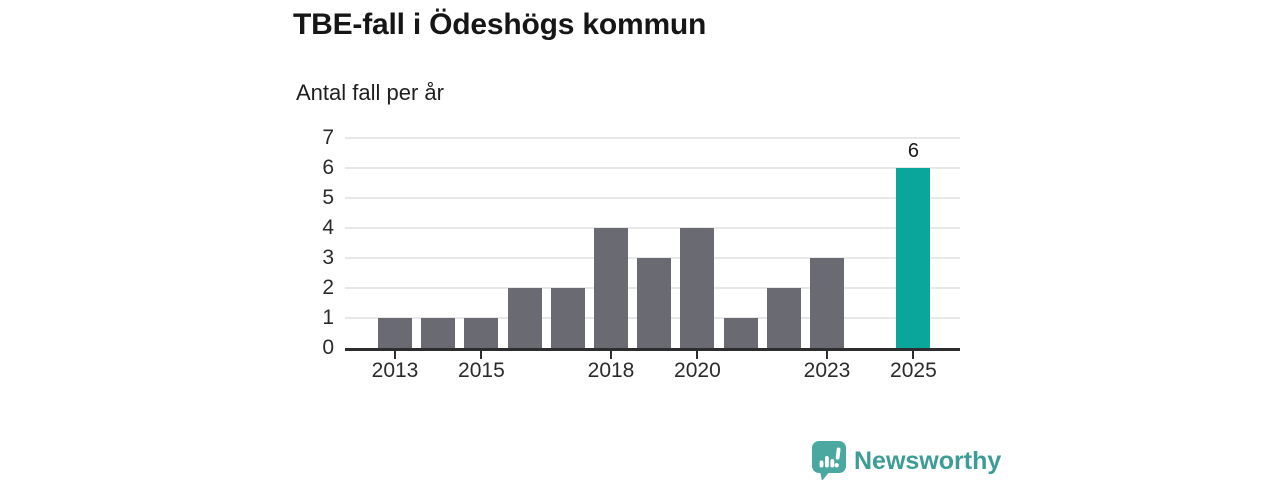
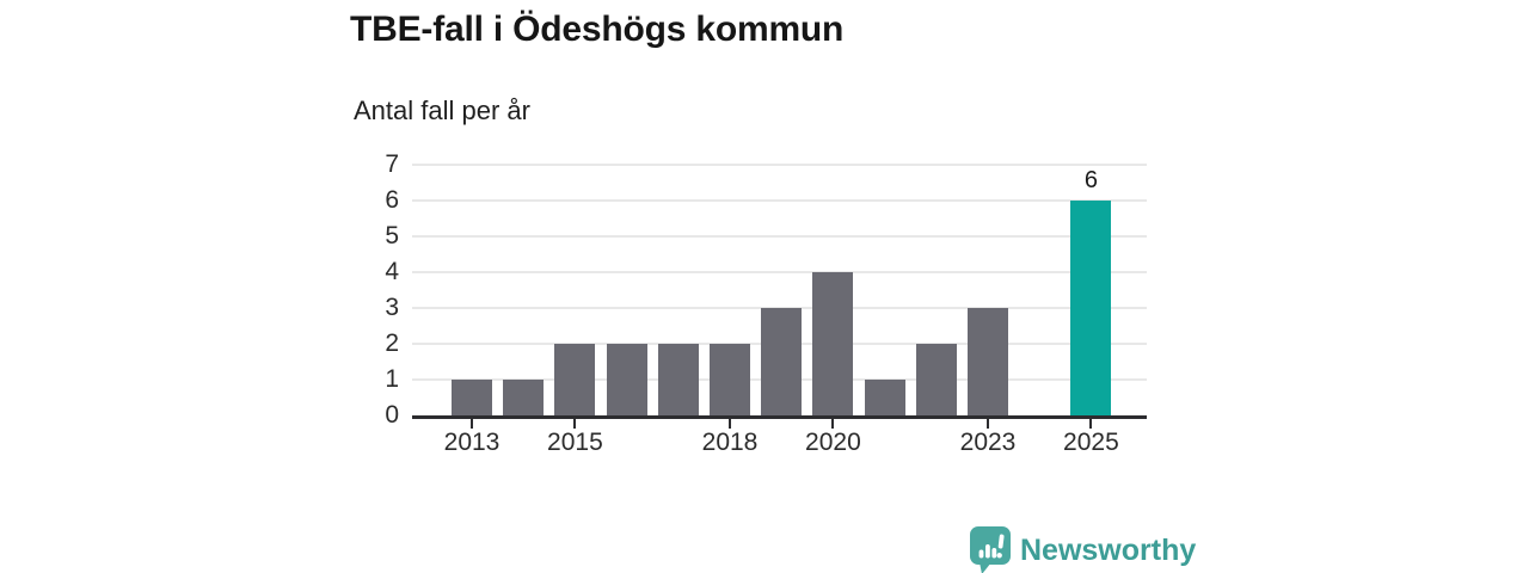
2015: 1 -> 2
2018: 4 -> 2
